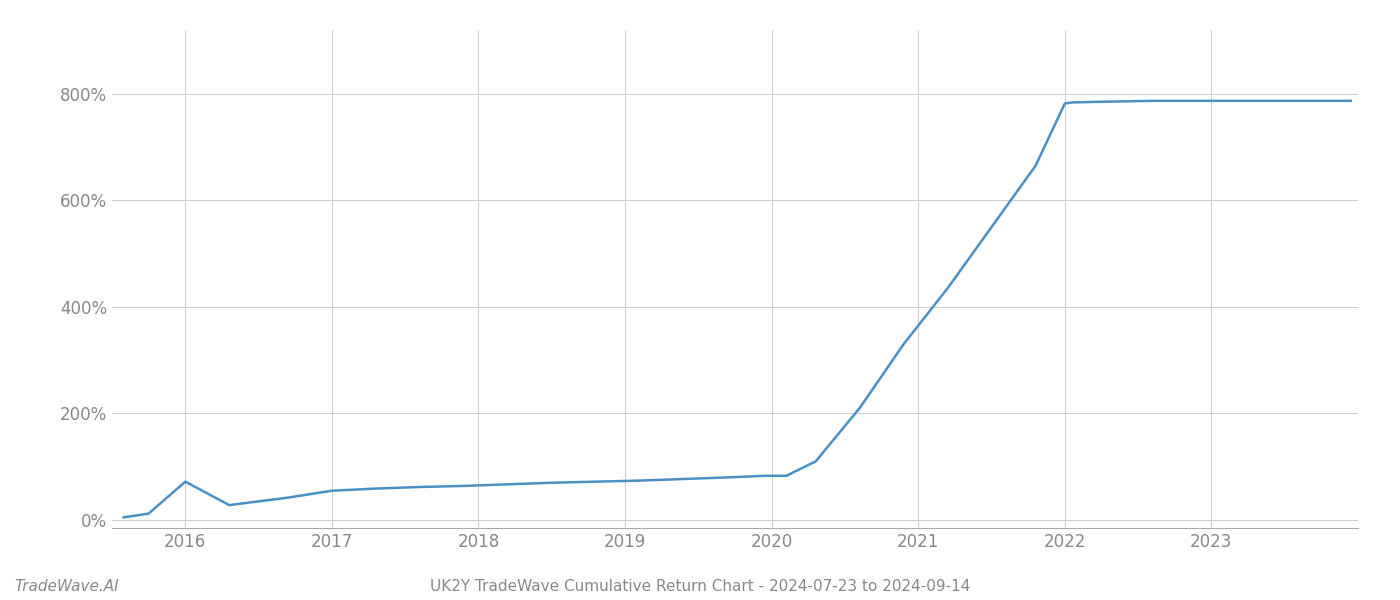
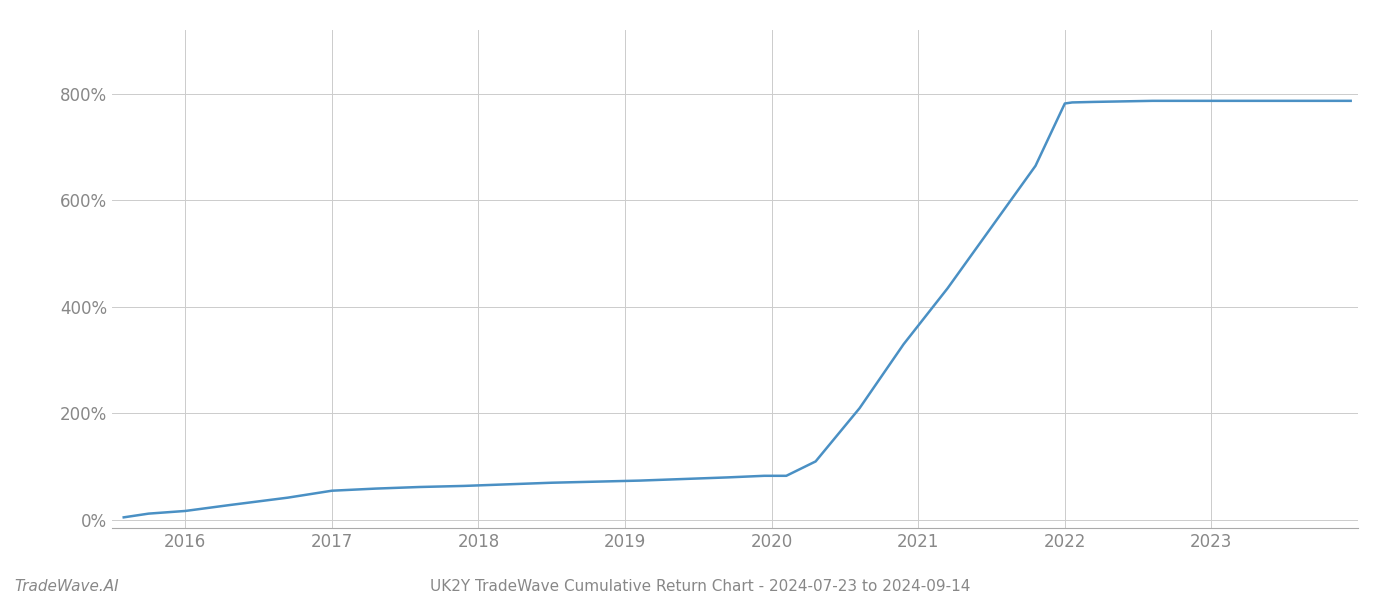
2016: 72% -> 17%
